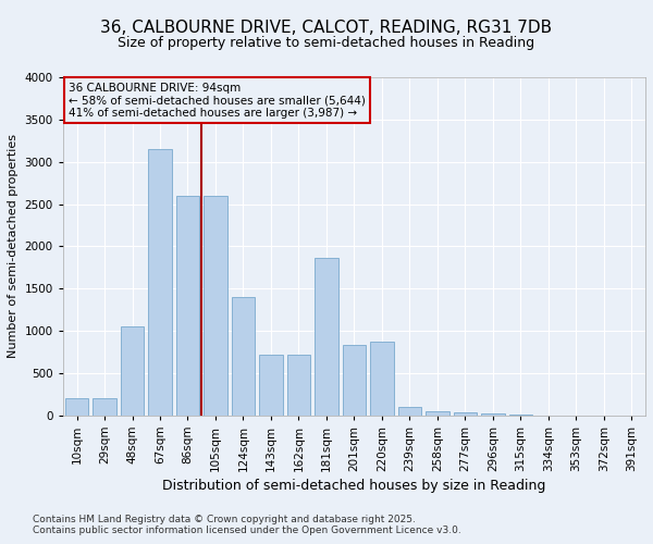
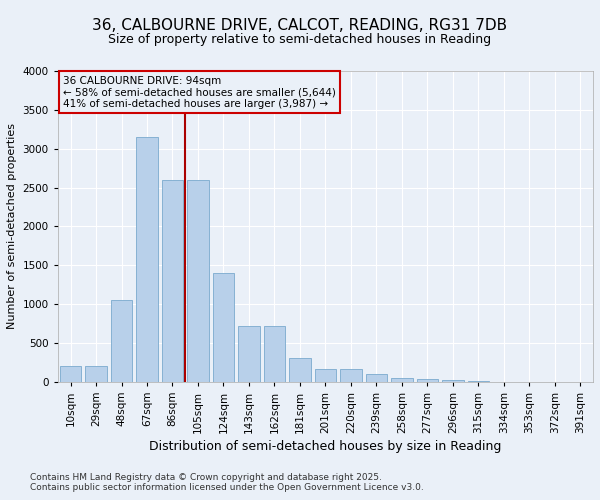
181sqm: 1860 -> 310
201sqm: 840 -> 170
220sqm: 880 -> 170
